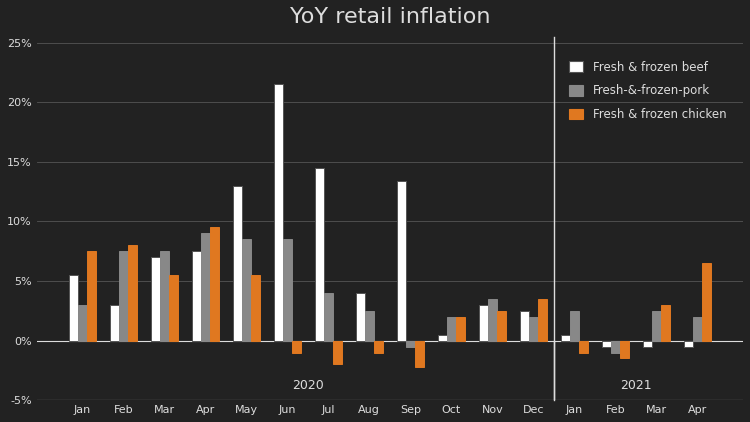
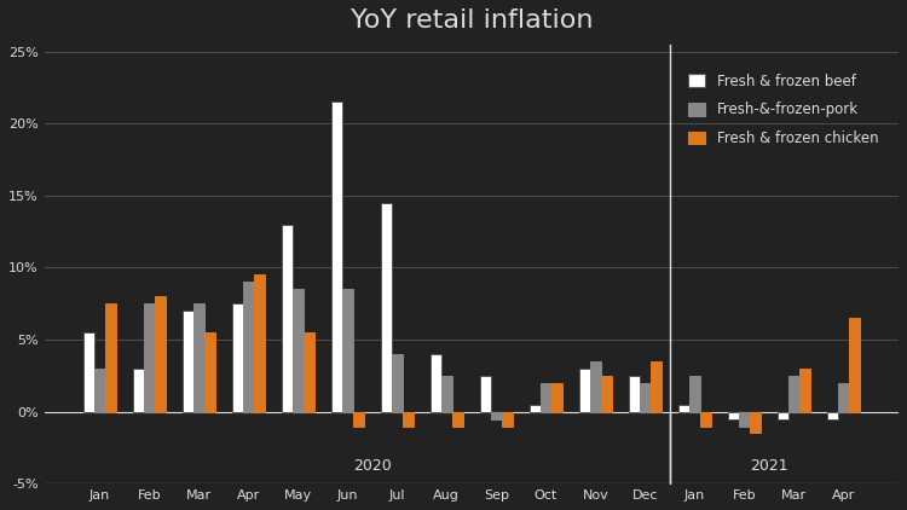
Fresh & frozen chicken/Jul: -2.0% -> -1.0%
Fresh & frozen beef/Sep: 13.4% -> 2.5%
Fresh & frozen chicken/Sep: -2.2% -> -1.0%
